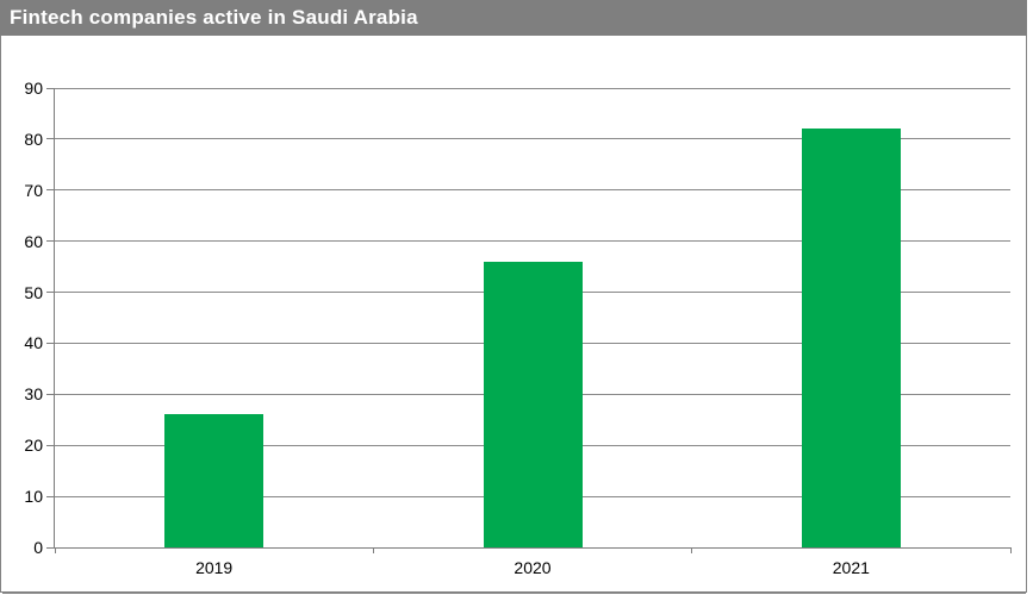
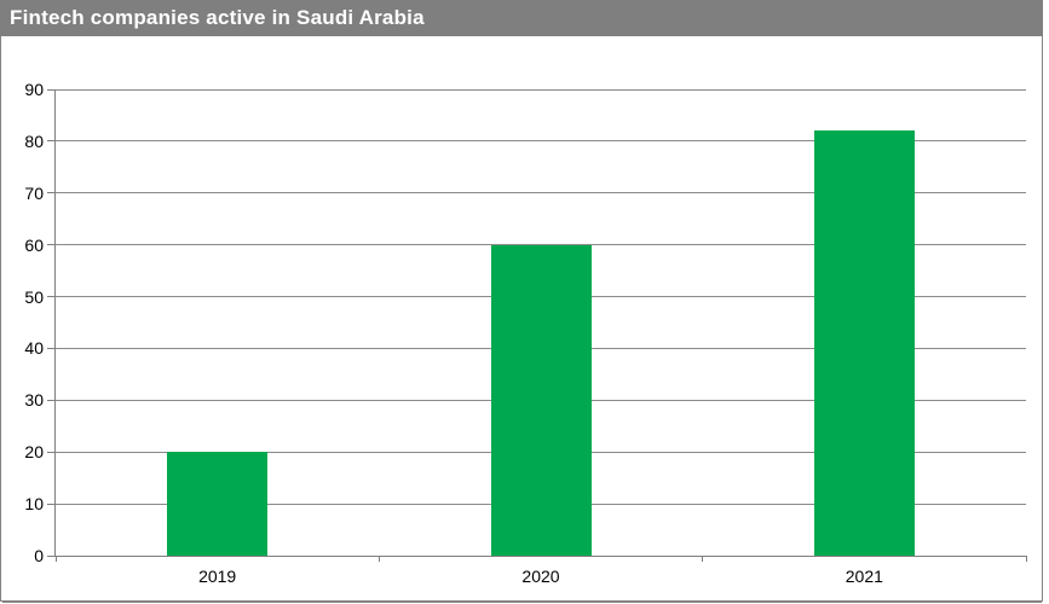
2019: 26 -> 20
2020: 56 -> 60
